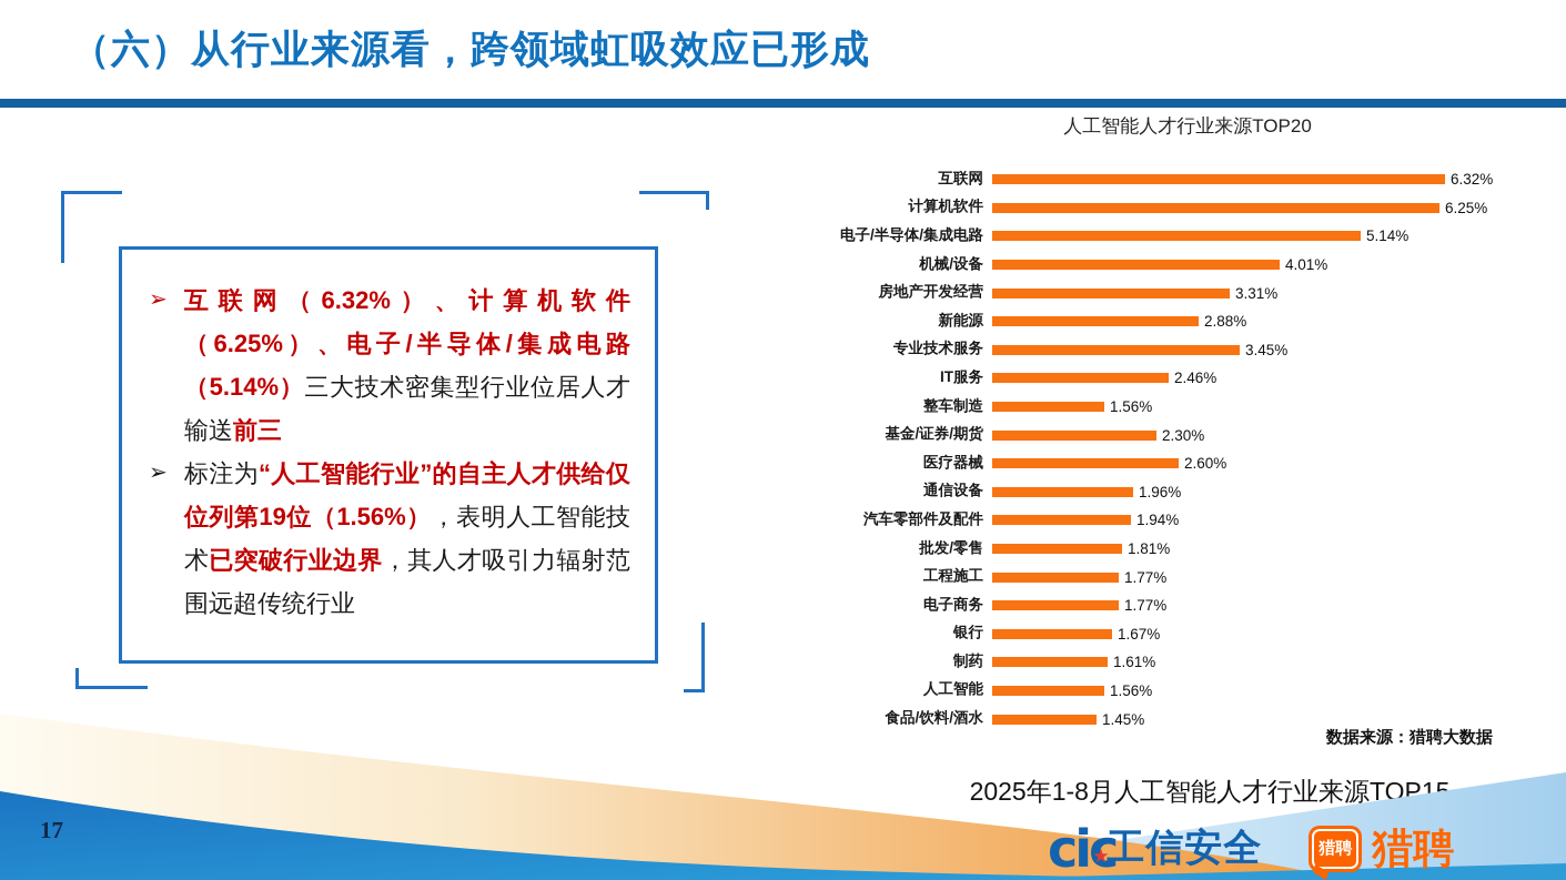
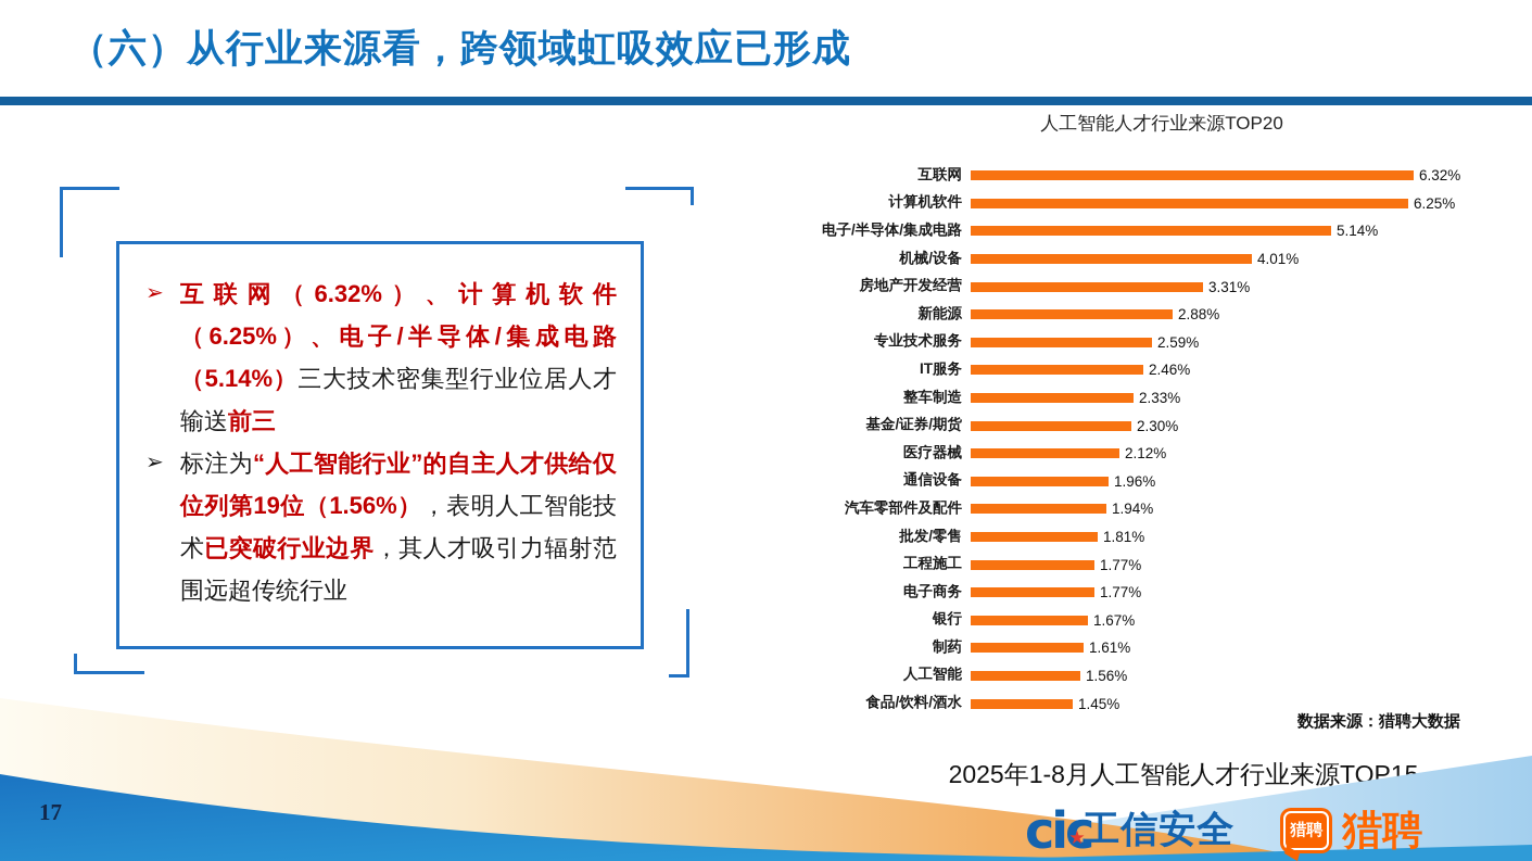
专业技术服务: 3.45% -> 2.59%
整车制造: 1.56% -> 2.33%
医疗器械: 2.60% -> 2.12%
